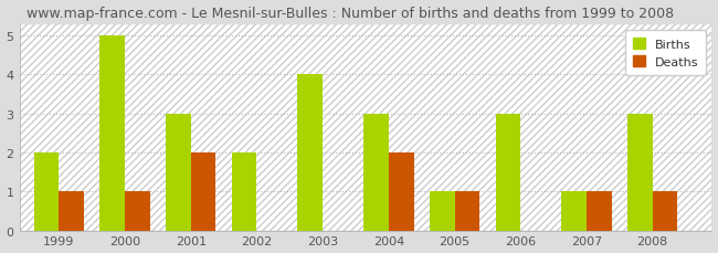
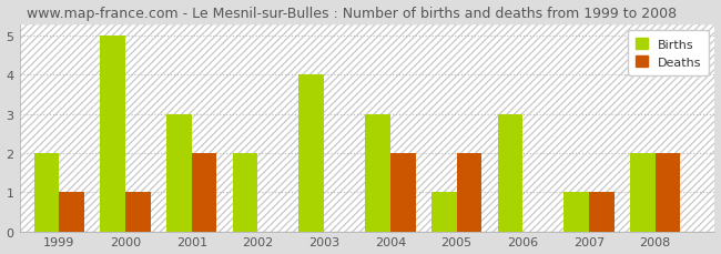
Deaths/2005: 1 -> 2
Births/2008: 3 -> 2
Deaths/2008: 1 -> 2
